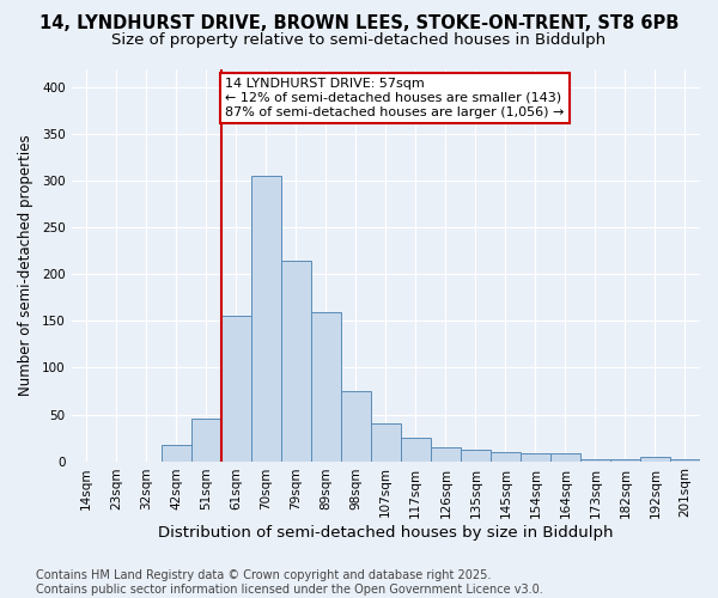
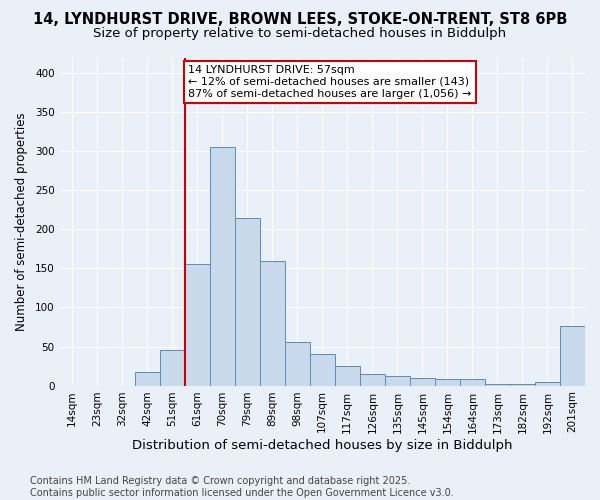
98sqm: 75 -> 56
201sqm: 2 -> 76
